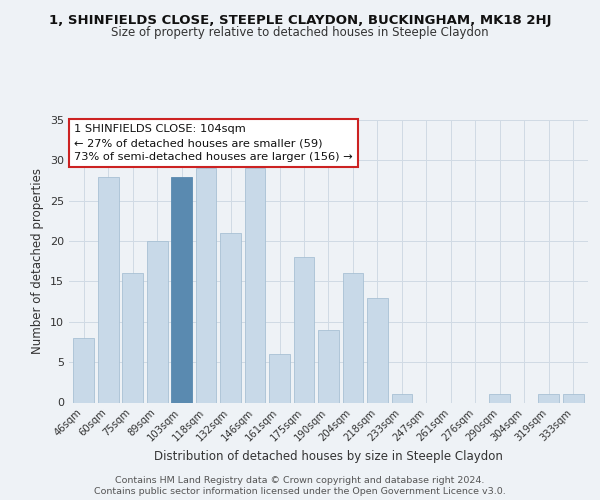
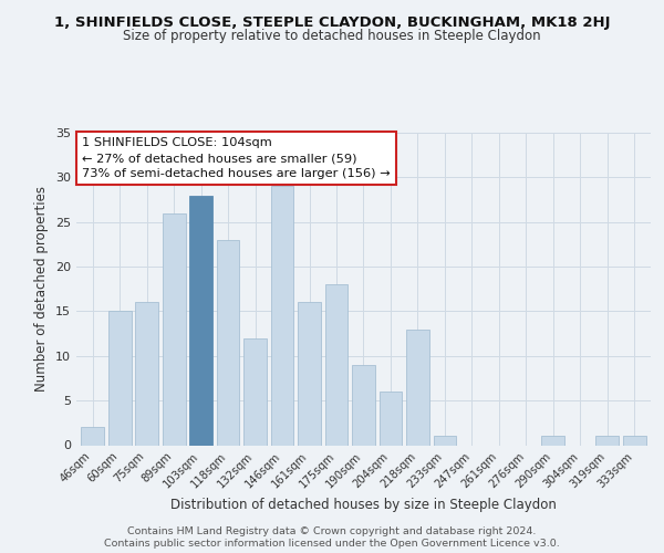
46sqm: 8 -> 2
60sqm: 28 -> 15
89sqm: 20 -> 26
118sqm: 29 -> 23
132sqm: 21 -> 12
161sqm: 6 -> 16
204sqm: 16 -> 6
